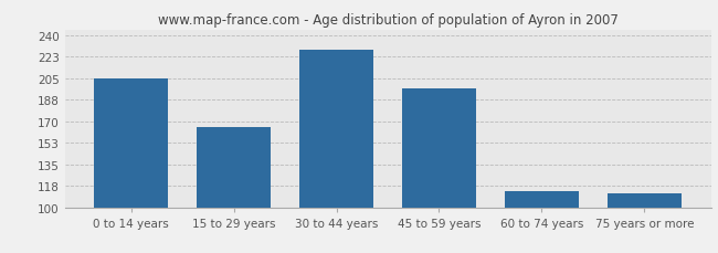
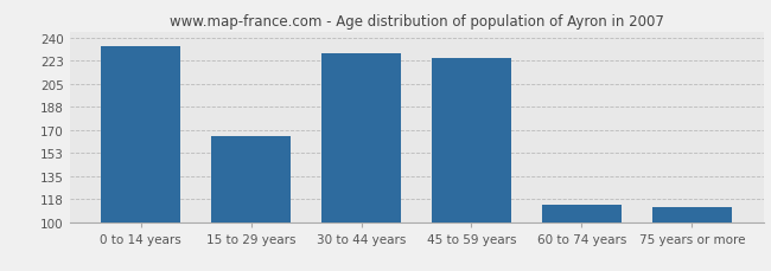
0 to 14 years: 205 -> 234
45 to 59 years: 197 -> 225
